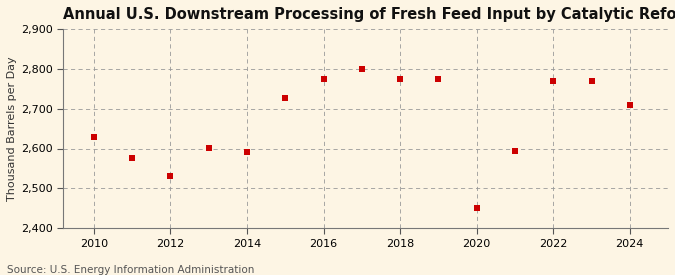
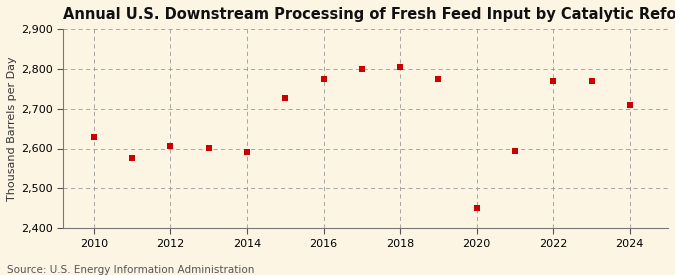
2012: 2,530 -> 2,607
2018: 2,775 -> 2,803
